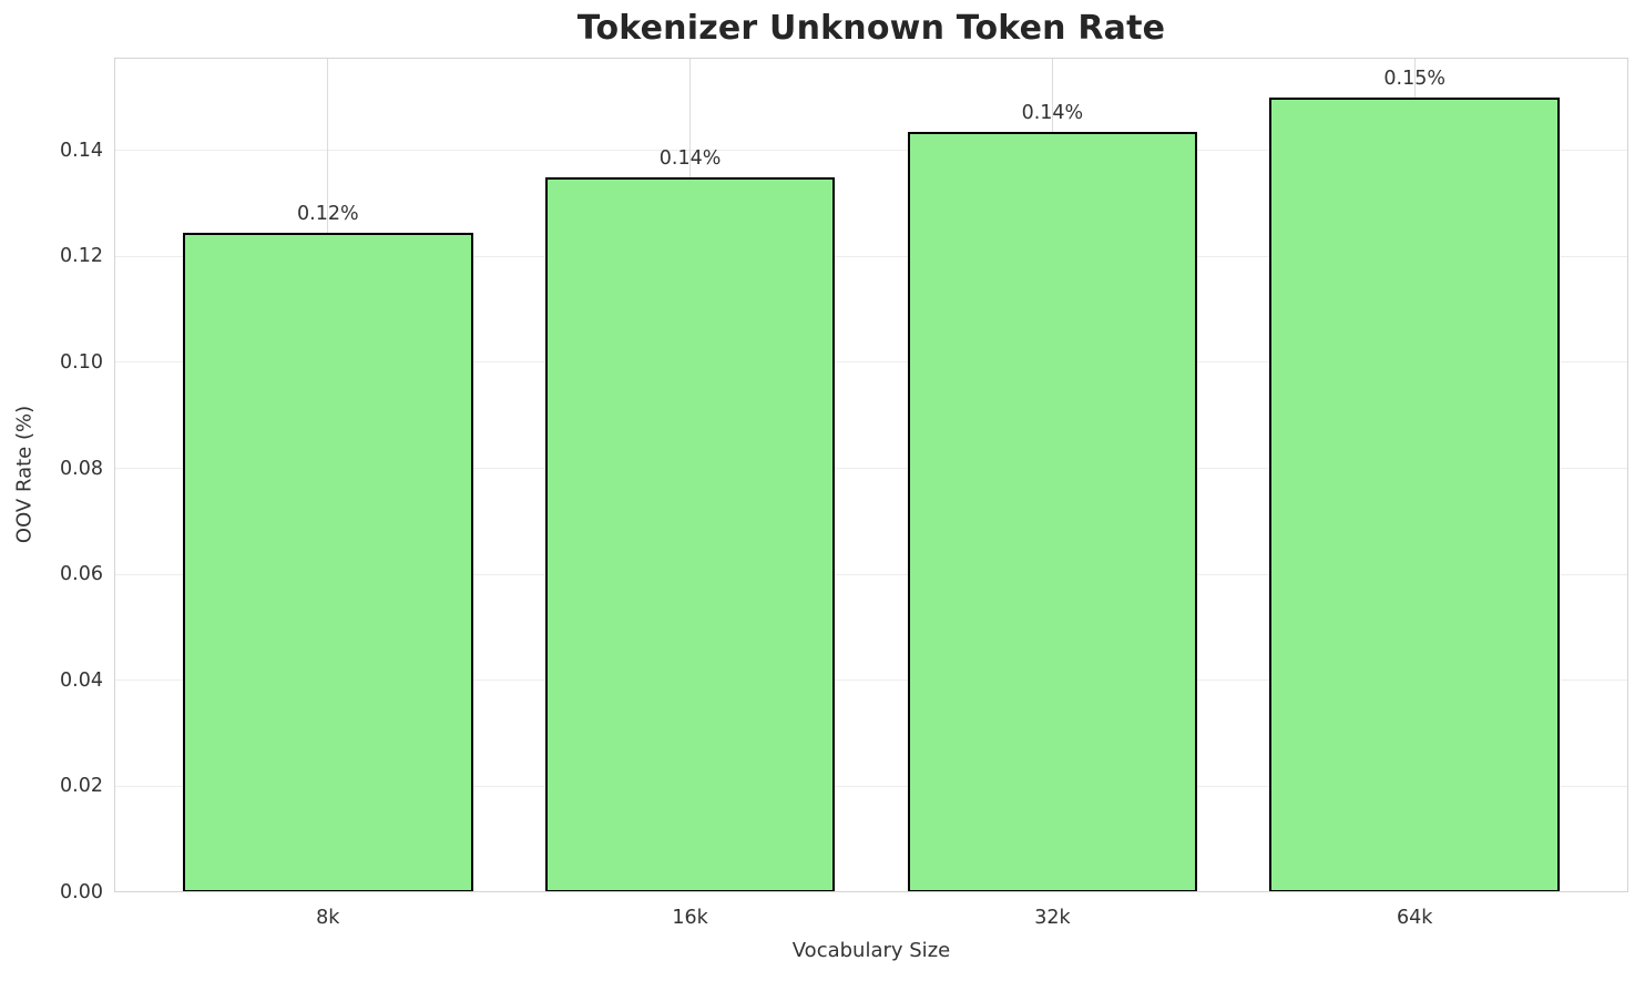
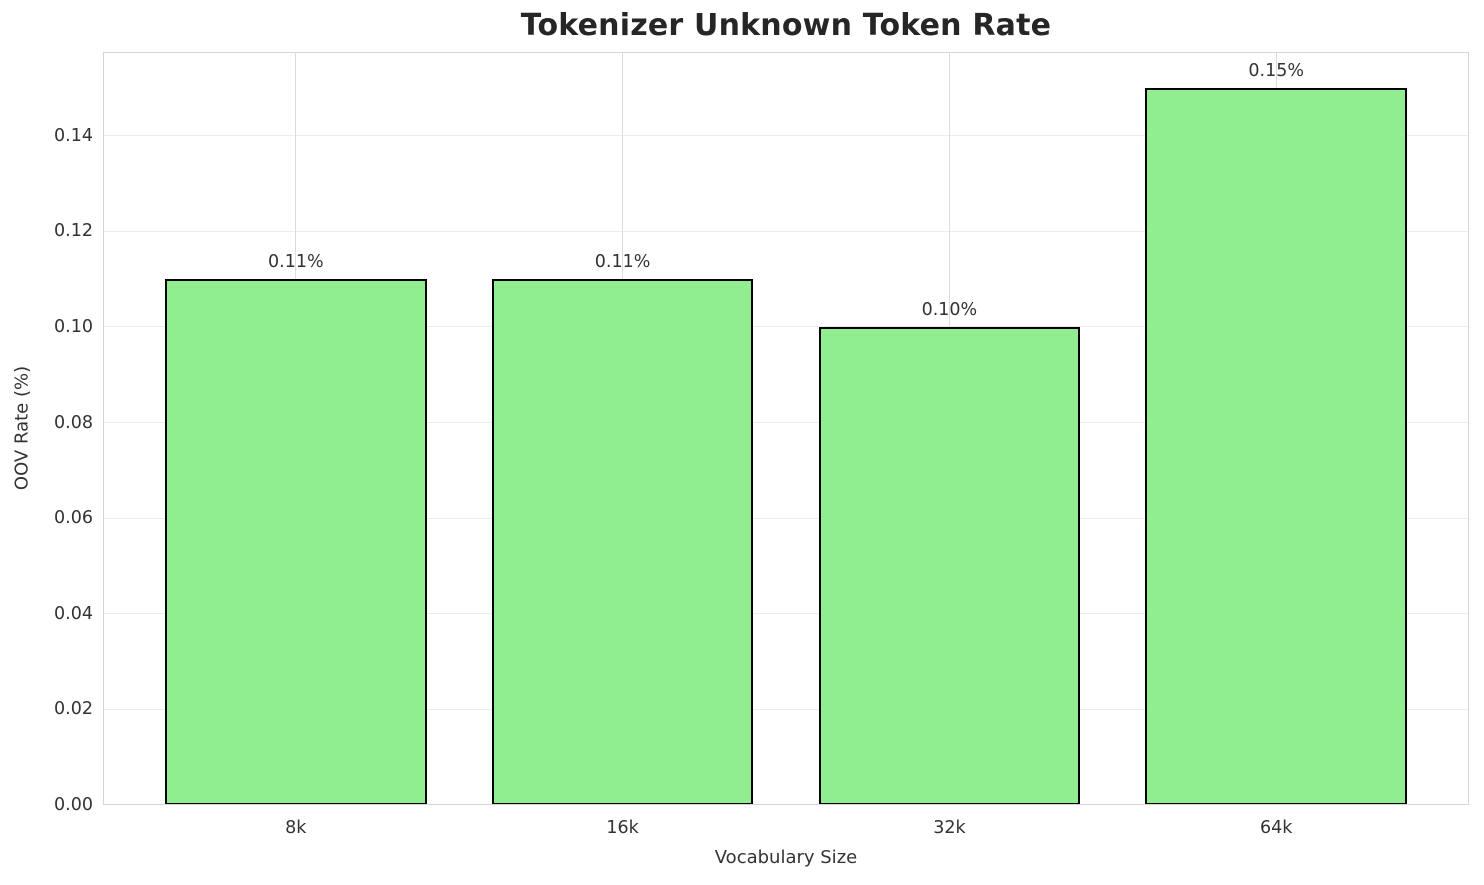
8k: 0.12% -> 0.11%
16k: 0.14% -> 0.11%
32k: 0.14% -> 0.10%
